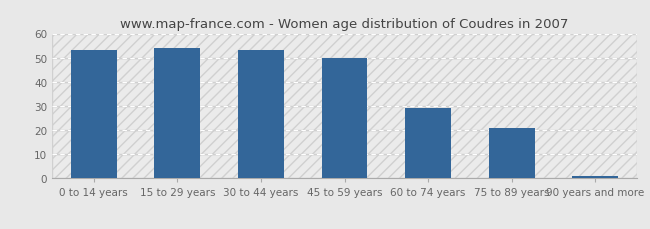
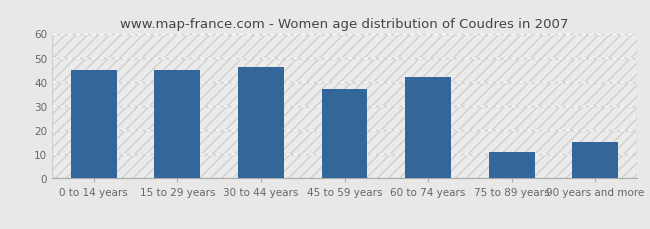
0 to 14 years: 53 -> 45
15 to 29 years: 54 -> 45
30 to 44 years: 53 -> 46
45 to 59 years: 50 -> 37
60 to 74 years: 29 -> 42
75 to 89 years: 21 -> 11
90 years and more: 1 -> 15
